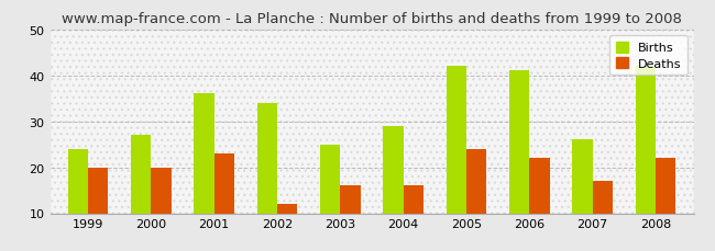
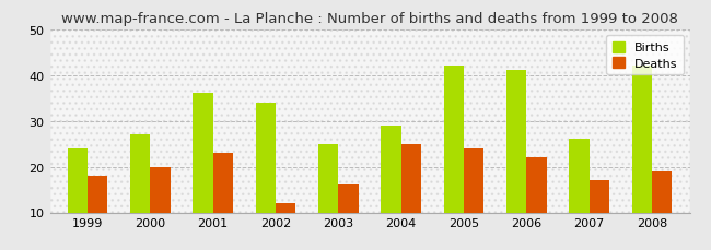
Deaths/1999: 20 -> 18
Deaths/2004: 16 -> 25
Deaths/2008: 22 -> 19
